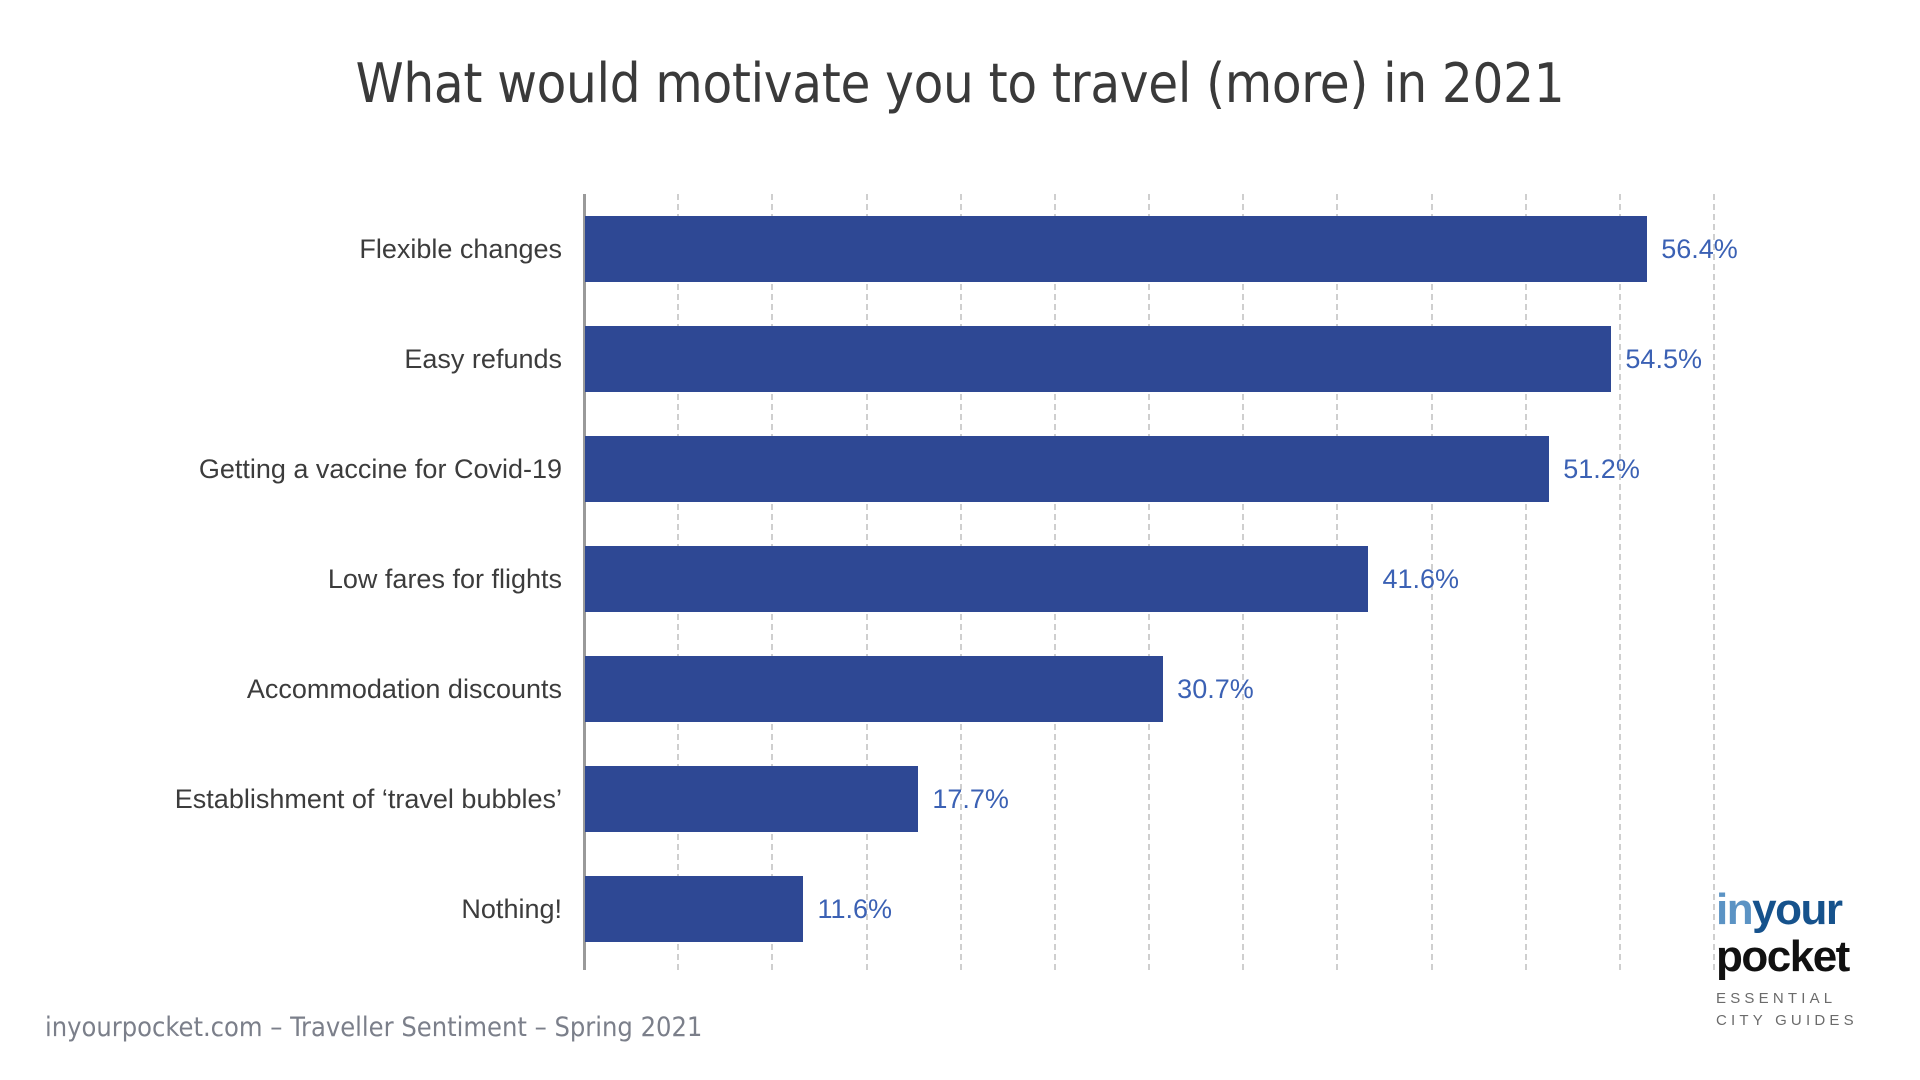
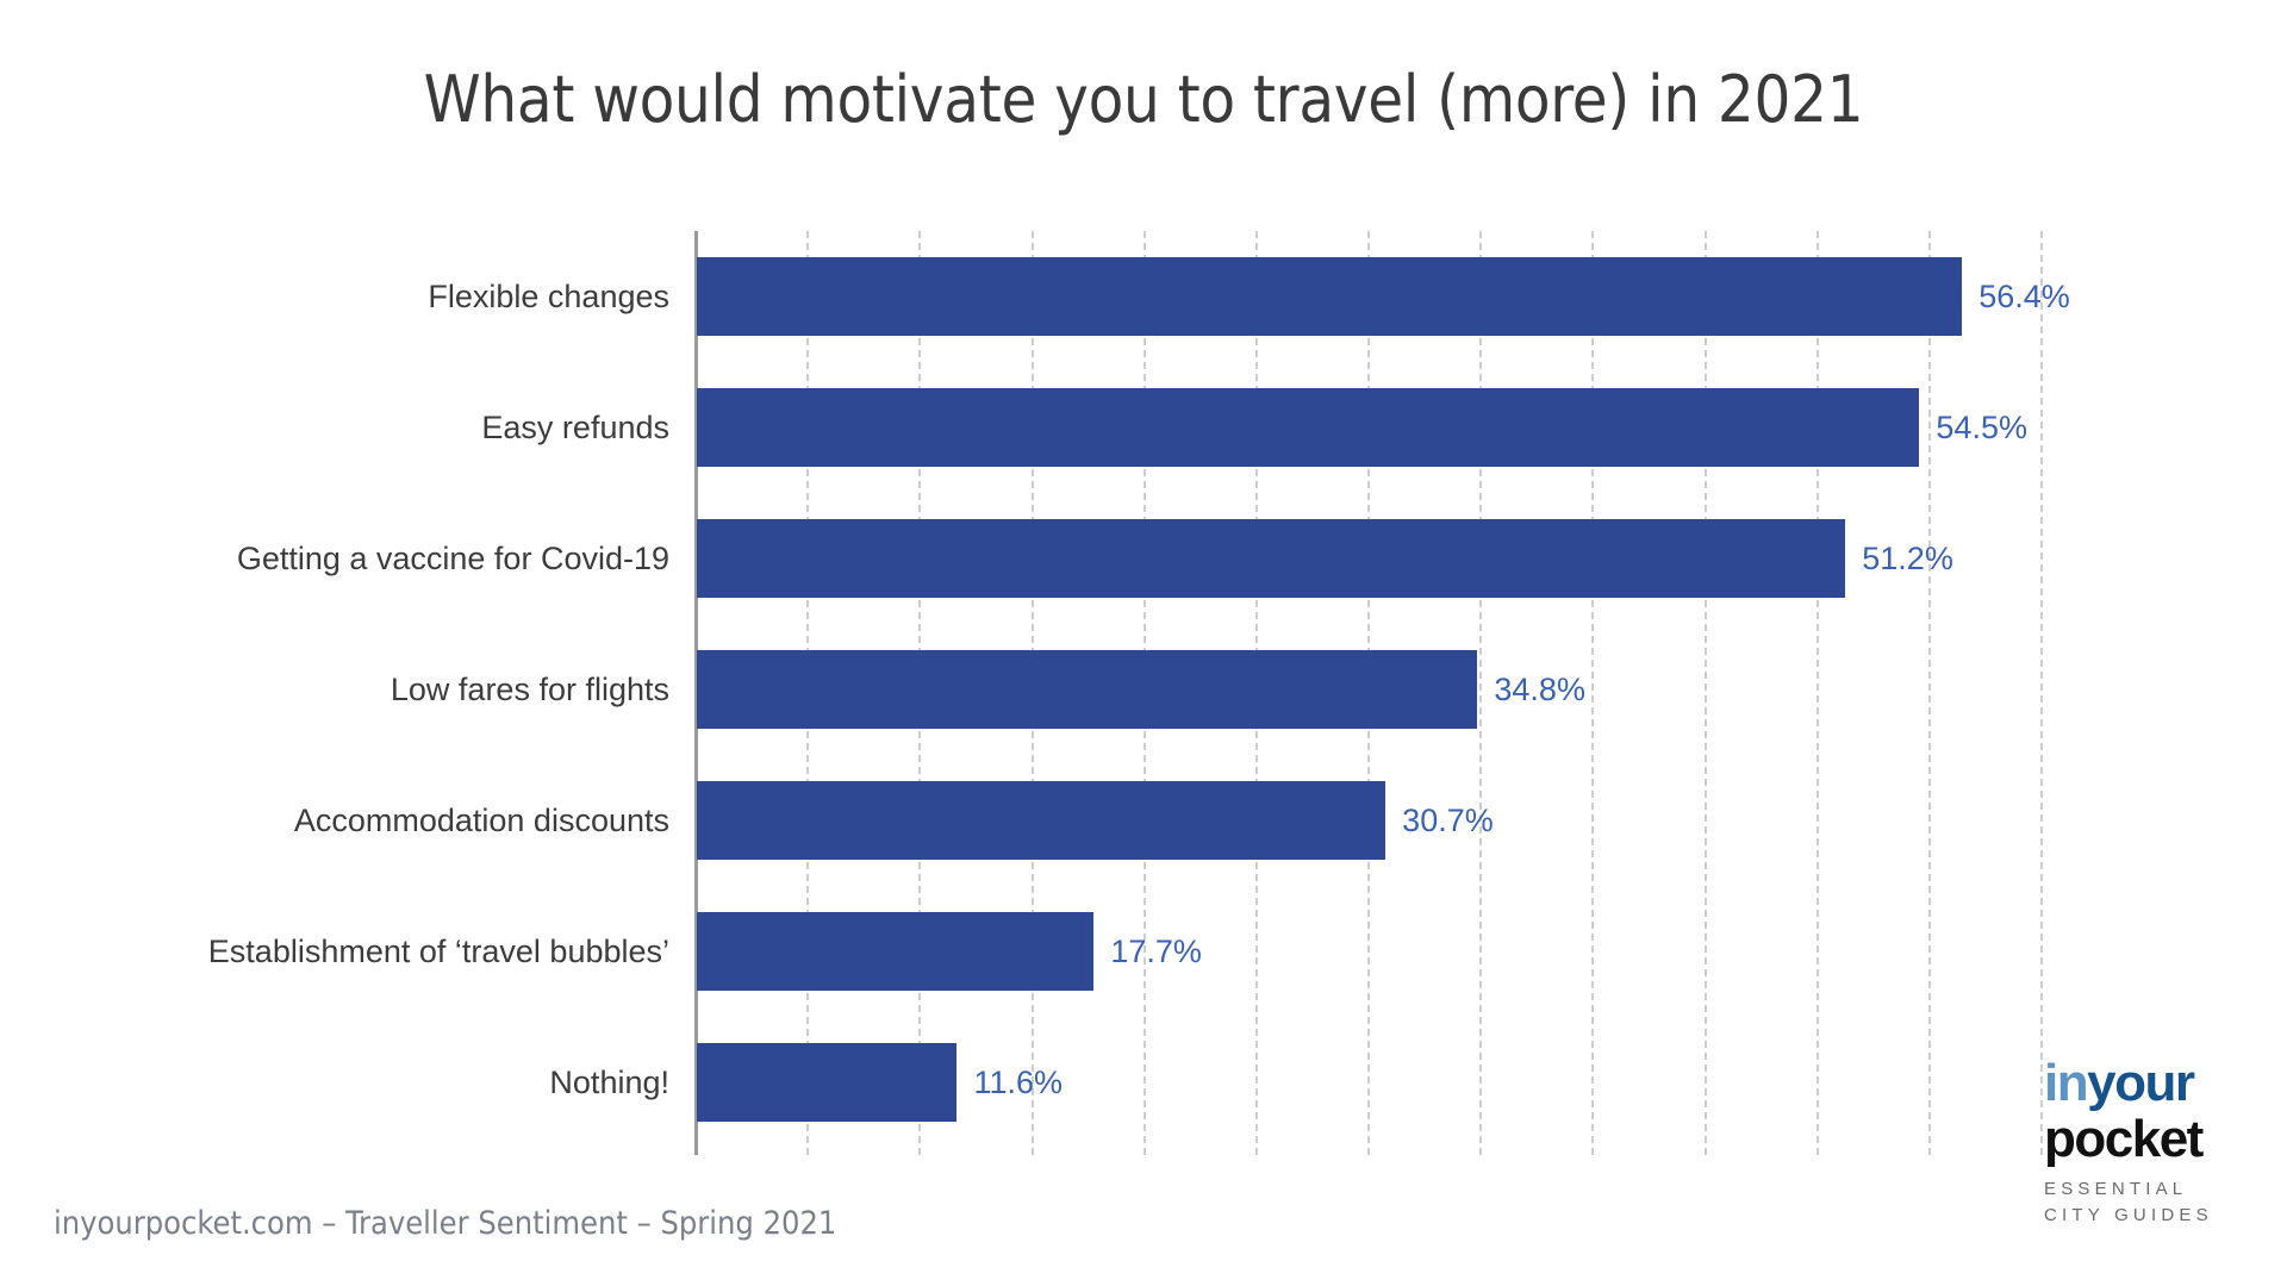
Low fares for flights: 41.6% -> 34.8%
